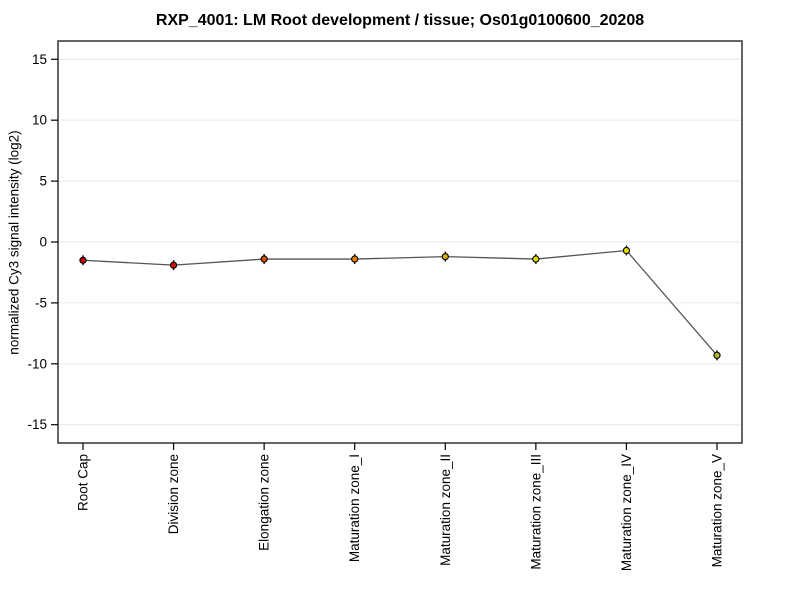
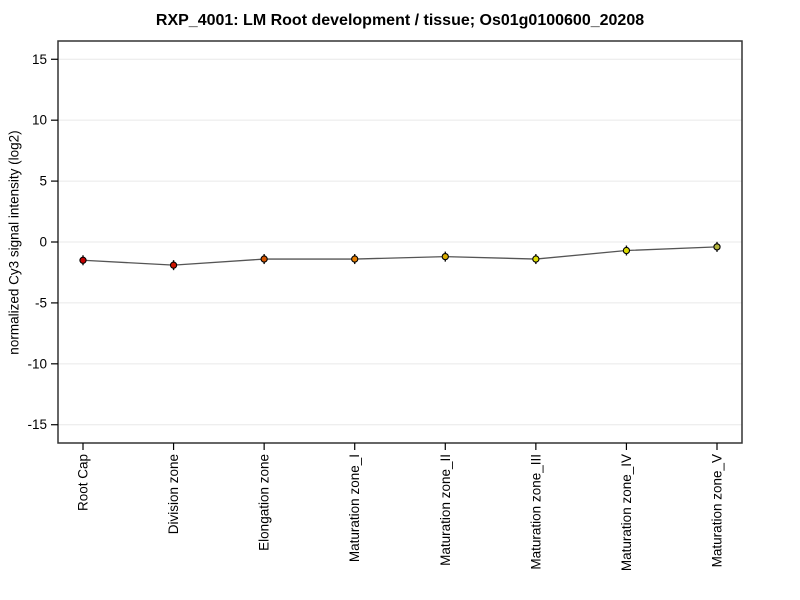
Maturation zone_V: -9.3 -> -0.4
